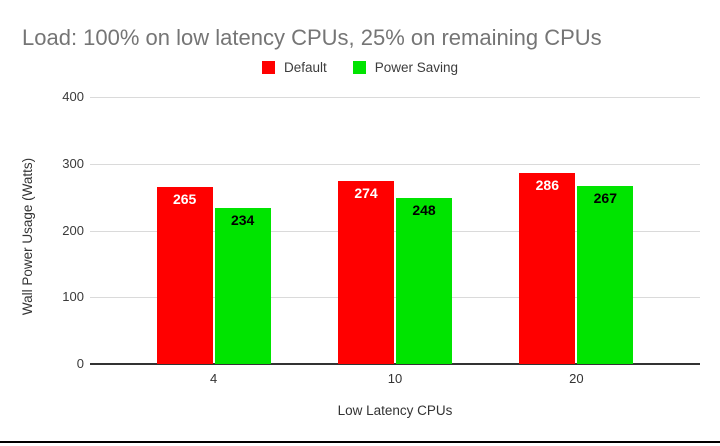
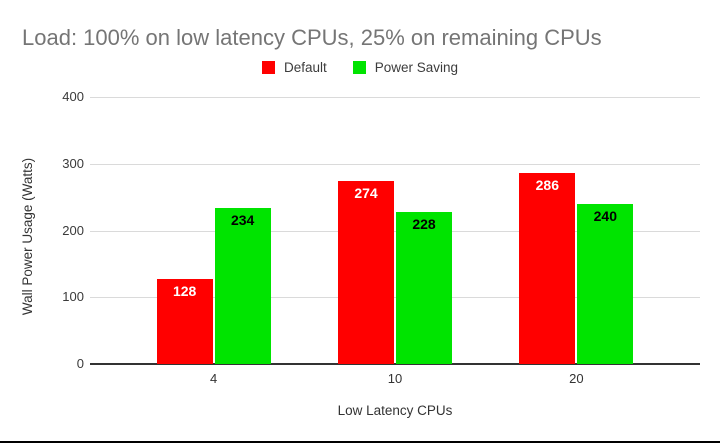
Default/4: 265 -> 128
Power Saving/10: 248 -> 228
Power Saving/20: 267 -> 240
